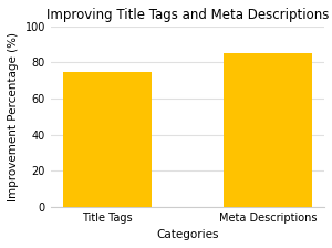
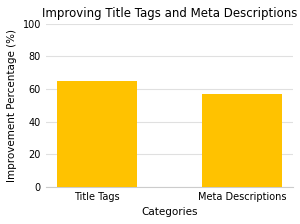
Title Tags: 75 -> 65
Meta Descriptions: 85 -> 57
